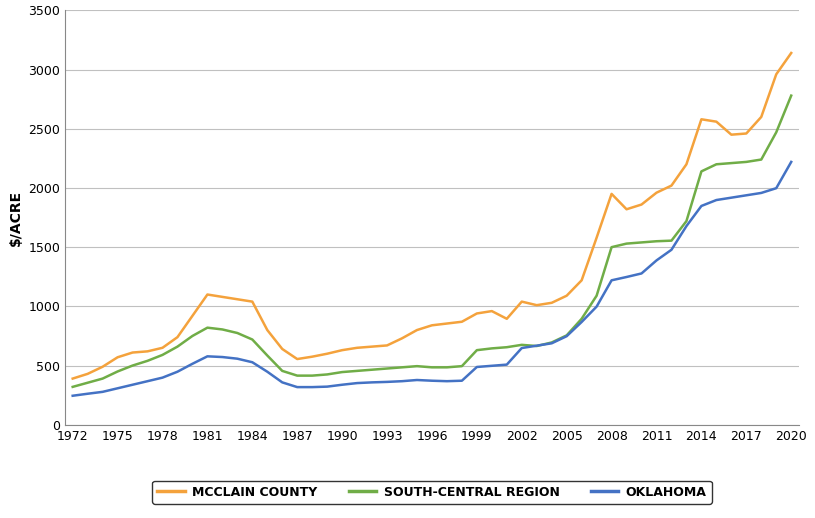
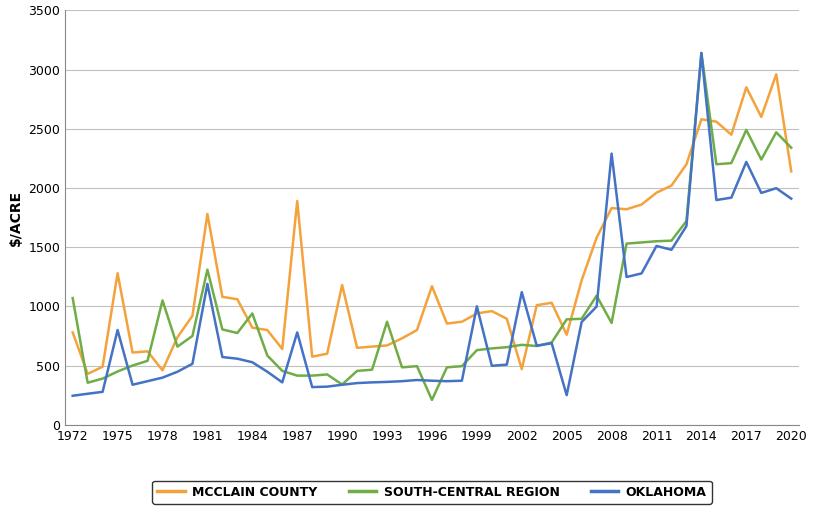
MCCLAIN COUNTY/1972: 390 -> 780
SOUTH-CENTRAL REGION/1972: 320 -> 1070
MCCLAIN COUNTY/1975: 570 -> 1280
OKLAHOMA/1975: 310 -> 800
MCCLAIN COUNTY/1978: 650 -> 460
SOUTH-CENTRAL REGION/1978: 590 -> 1050
MCCLAIN COUNTY/1981: 1100 -> 1780
SOUTH-CENTRAL REGION/1981: 820 -> 1310
OKLAHOMA/1981: 580 -> 1190
MCCLAIN COUNTY/1984: 1040 -> 820
SOUTH-CENTRAL REGION/1984: 720 -> 940
MCCLAIN COUNTY/1987: 560 -> 1890
OKLAHOMA/1987: 320 -> 780
MCCLAIN COUNTY/1990: 630 -> 1180
SOUTH-CENTRAL REGION/1990: 440 -> 340
SOUTH-CENTRAL REGION/1993: 480 -> 870
MCCLAIN COUNTY/1996: 840 -> 1170
SOUTH-CENTRAL REGION/1996: 480 -> 210
OKLAHOMA/1999: 490 -> 1000
MCCLAIN COUNTY/2002: 1040 -> 470
OKLAHOMA/2002: 650 -> 1120
MCCLAIN COUNTY/2005: 1090 -> 760
SOUTH-CENTRAL REGION/2005: 760 -> 890
OKLAHOMA/2005: 750 -> 250
MCCLAIN COUNTY/2008: 1950 -> 1830
SOUTH-CENTRAL REGION/2008: 1500 -> 860
OKLAHOMA/2008: 1220 -> 2290
OKLAHOMA/2011: 1390 -> 1510
SOUTH-CENTRAL REGION/2014: 2140 -> 3140
OKLAHOMA/2014: 1850 -> 3140
MCCLAIN COUNTY/2017: 2460 -> 2850
SOUTH-CENTRAL REGION/2017: 2220 -> 2490
OKLAHOMA/2017: 1940 -> 2220
MCCLAIN COUNTY/2020: 3140 -> 2140
SOUTH-CENTRAL REGION/2020: 2780 -> 2340
OKLAHOMA/2020: 2220 -> 1910
